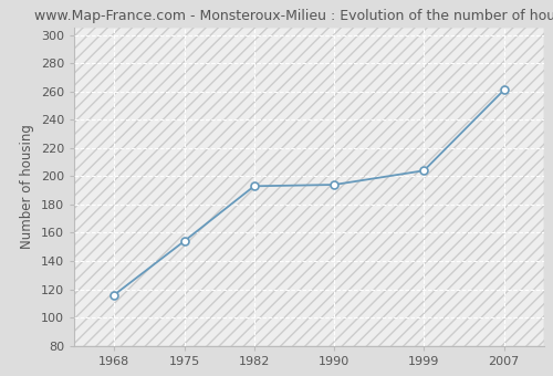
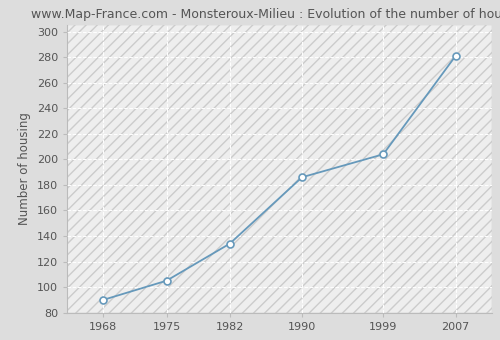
1968: 116 -> 90
1975: 154 -> 105
1982: 193 -> 134
1990: 194 -> 186
2007: 261 -> 281
